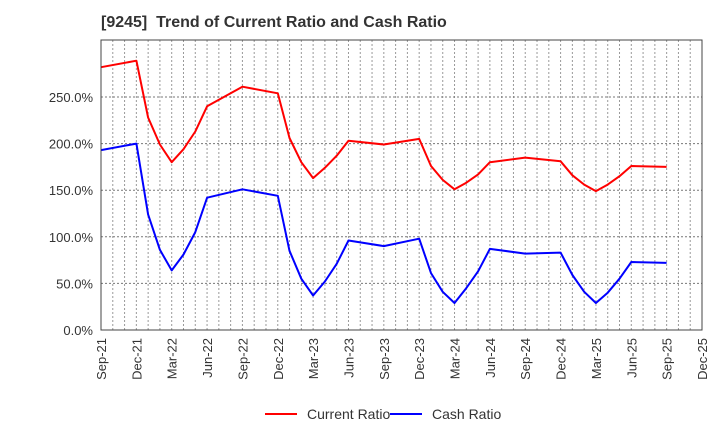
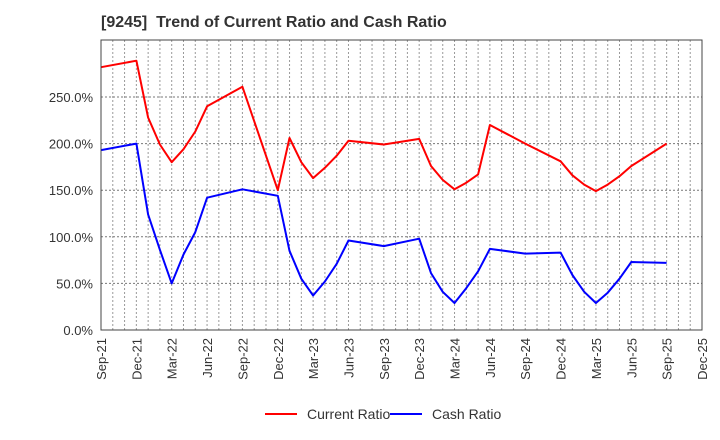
Cash Ratio/Mar-22: 60% -> 50%
Current Ratio/Dec-22: 250% -> 150%
Current Ratio/Jun-24: 180% -> 220%
Current Ratio/Sep-24: 180% -> 200%
Current Ratio/Sep-25: 180% -> 200%
